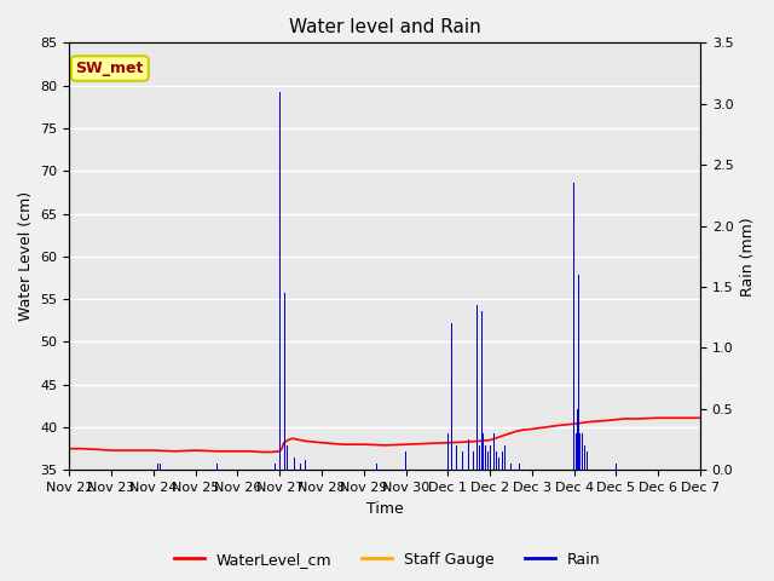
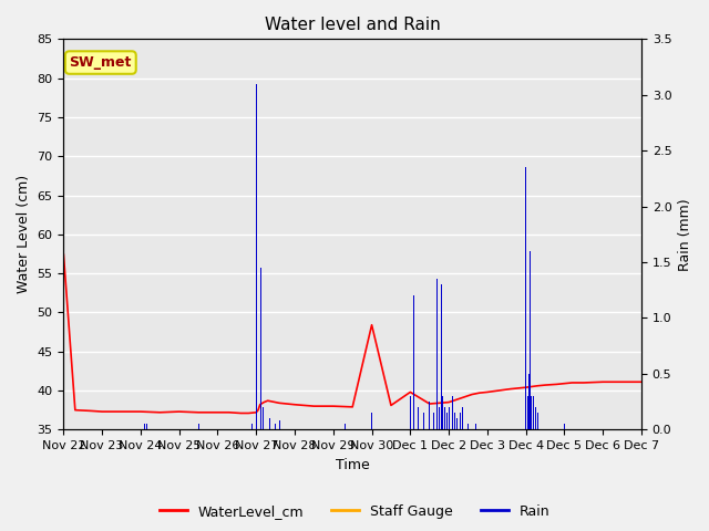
WaterLevel_cm/Nov 22: 37.5 -> 57.4
WaterLevel_cm/Nov 30: 38.0 -> 48.4
WaterLevel_cm/Dec 1: 38.2 -> 39.8
